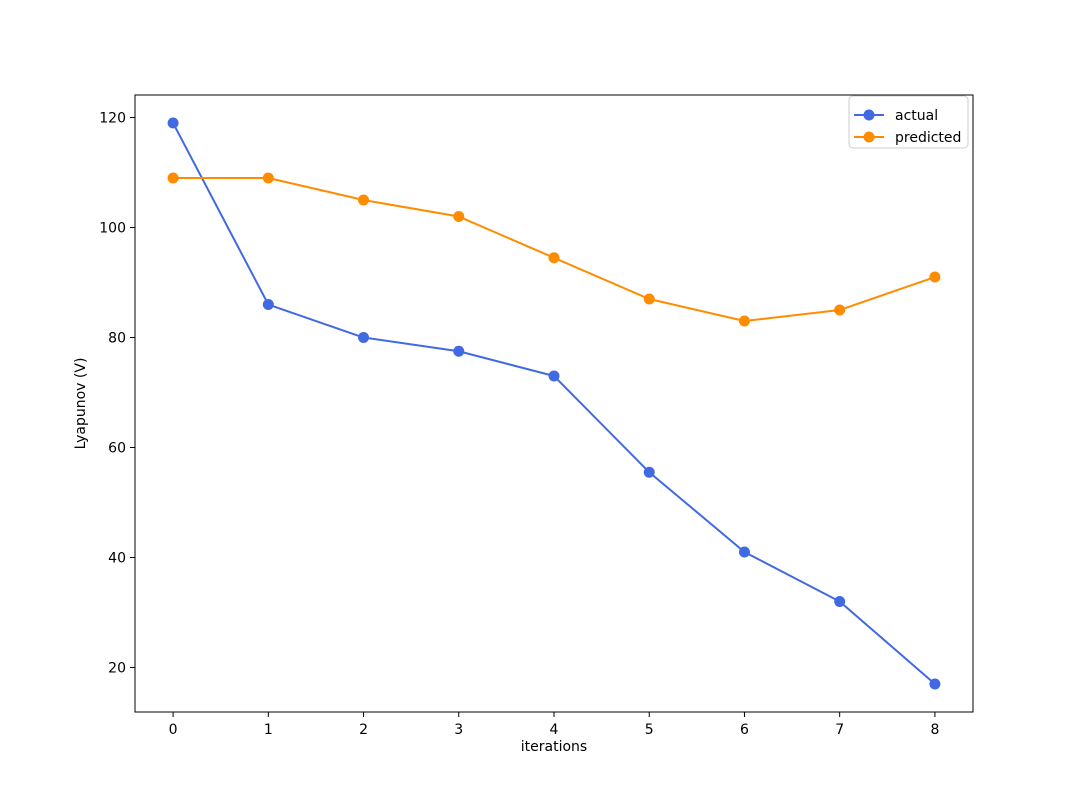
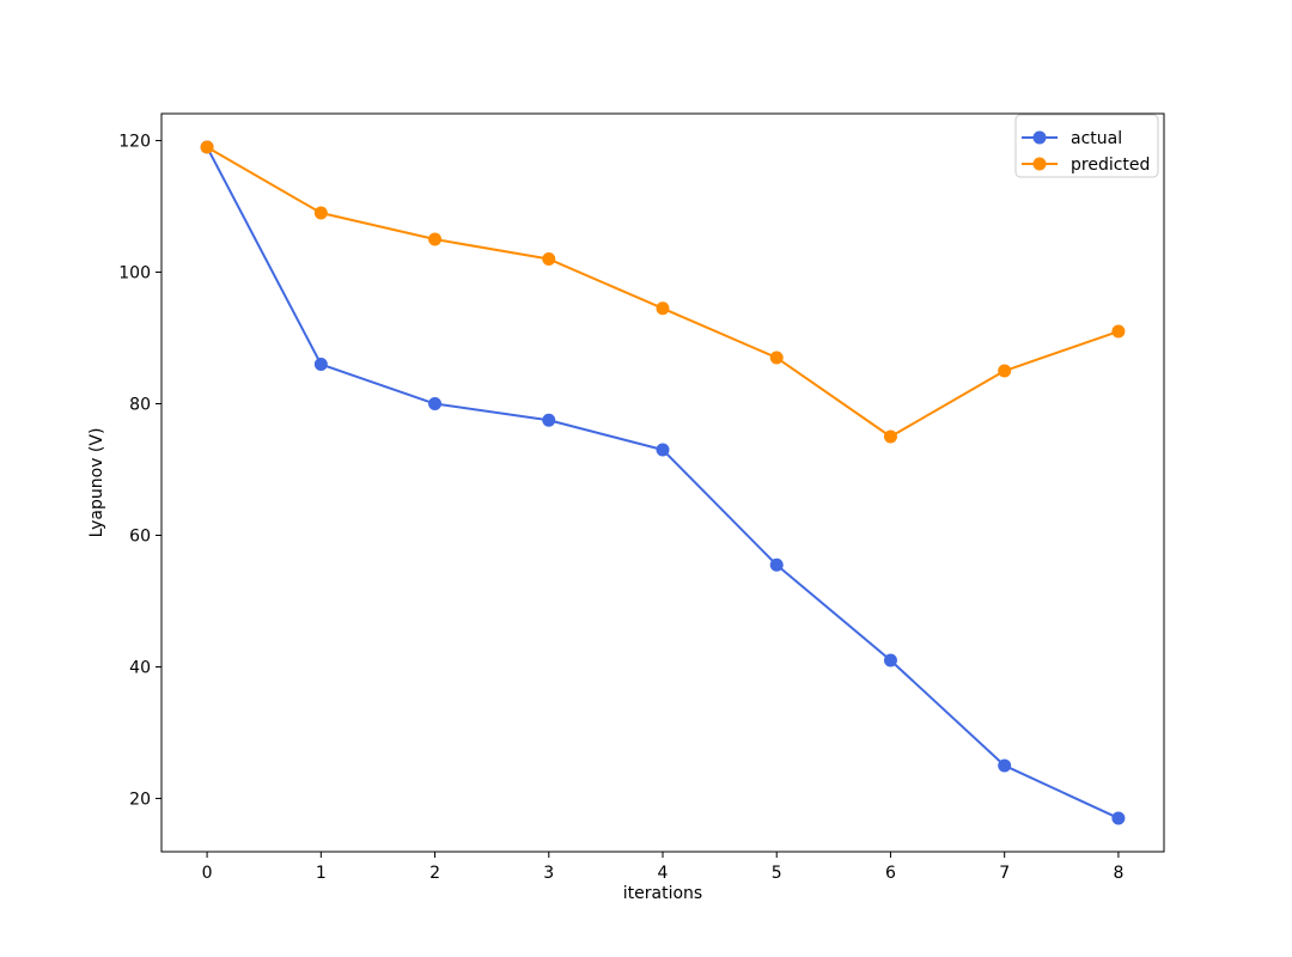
predicted/0: 109 -> 119
predicted/6: 83 -> 75
actual/7: 32 -> 25
